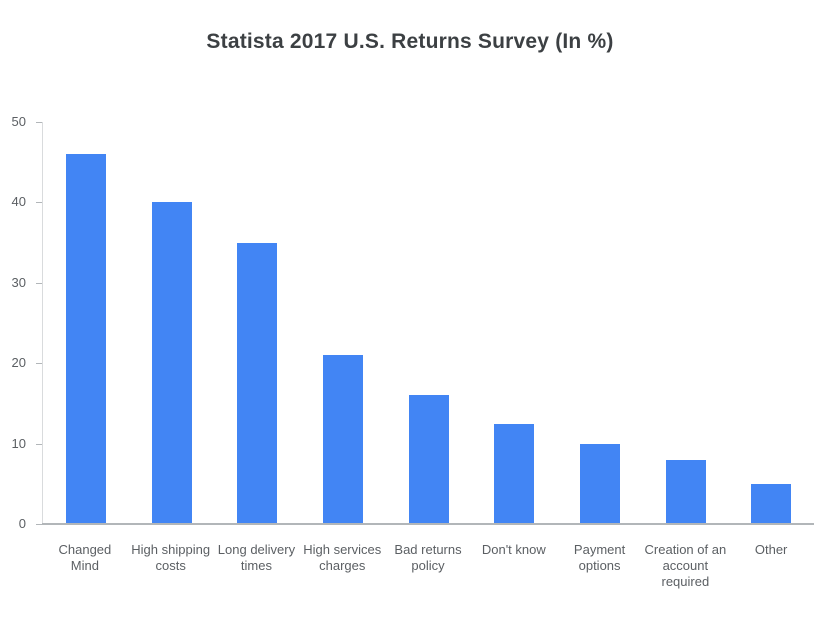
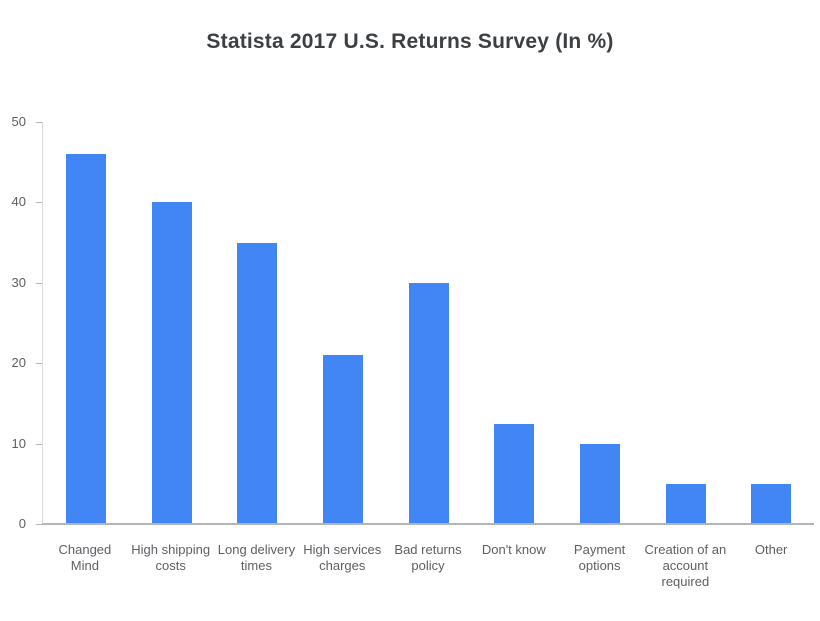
Bad returns policy: 16 -> 30
Creation of an account required: 8 -> 5
